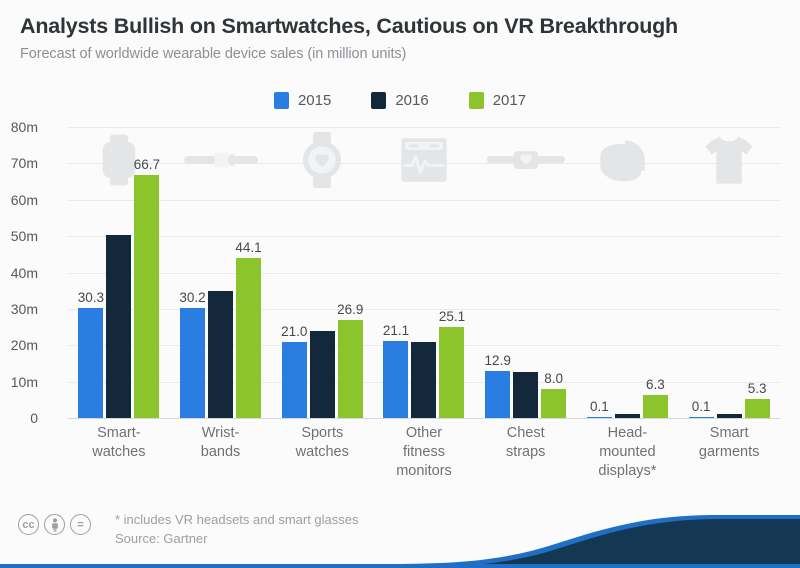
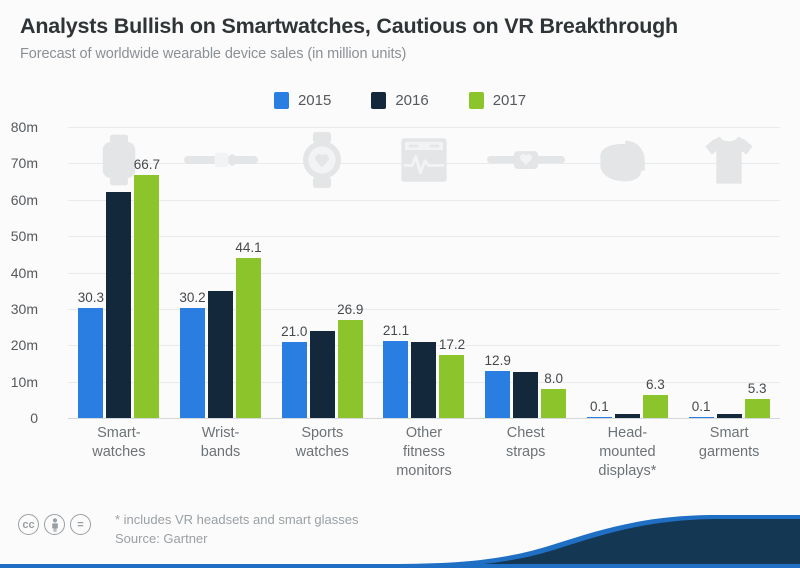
2016/Smart- watches: 50m -> 62m
2017/Other fitness monitors: 25.1 -> 17.2
